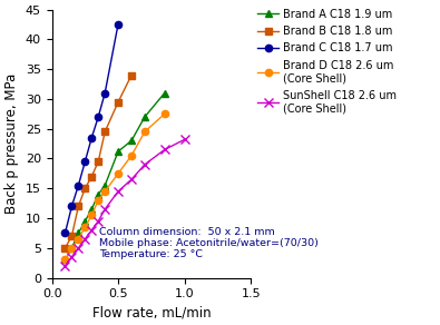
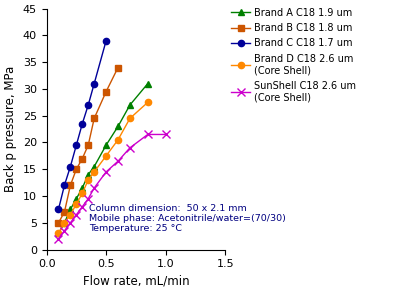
Brand A C18 1.9 um/0.5: 21.2 -> 19.5
Brand C C18 1.7 um/0.5: 42.6 -> 39.0
SunShell C18 2.6 um (Core Shell)/1.0: 23.2 -> 21.5
